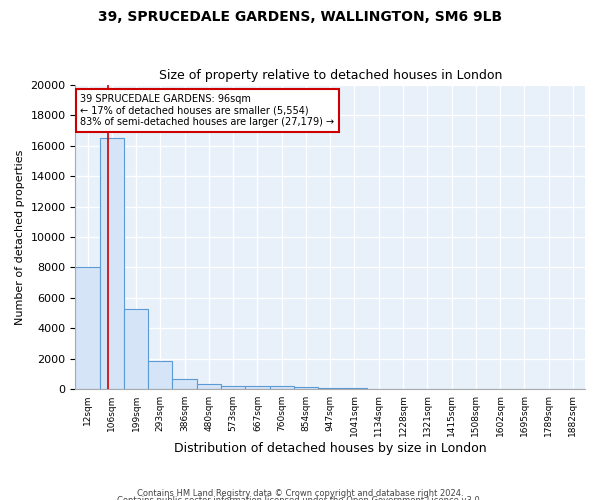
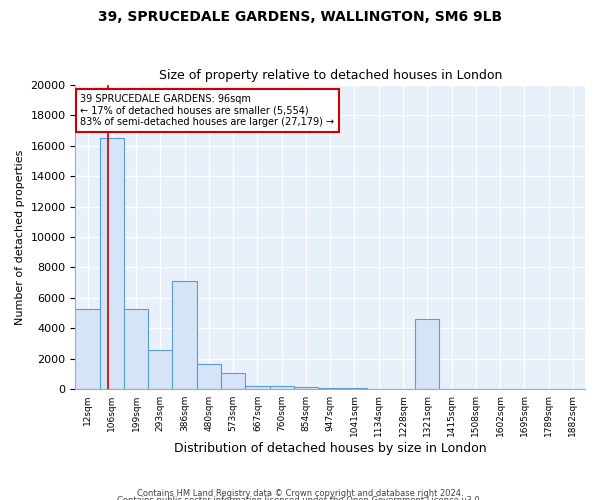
12sqm: 8000 -> 5300
293sqm: 1800 -> 2600
386sqm: 700 -> 7100
480sqm: 400 -> 1700
573sqm: 200 -> 1100
1321sqm: 0 -> 4600
